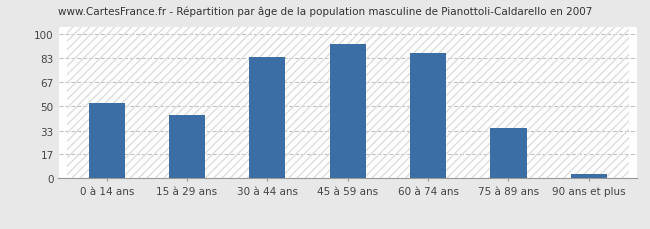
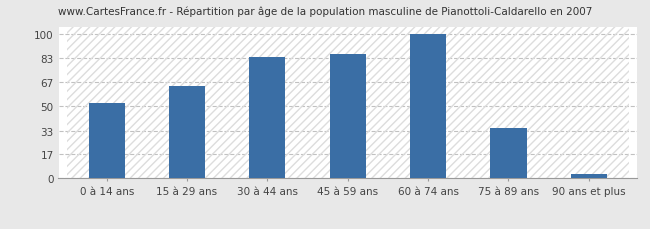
15 à 29 ans: 44 -> 64
45 à 59 ans: 93 -> 86
60 à 74 ans: 87 -> 100
